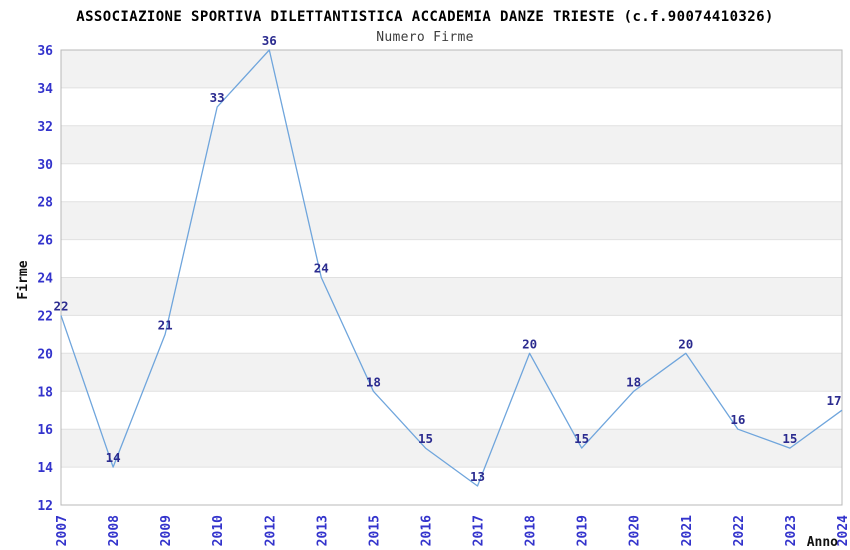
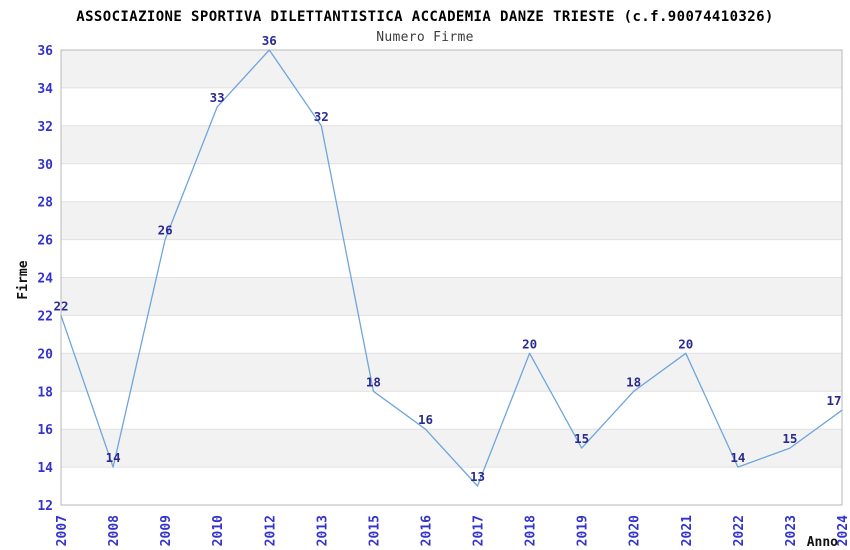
2009: 21 -> 26
2013: 24 -> 32
2016: 15 -> 16
2022: 16 -> 14
